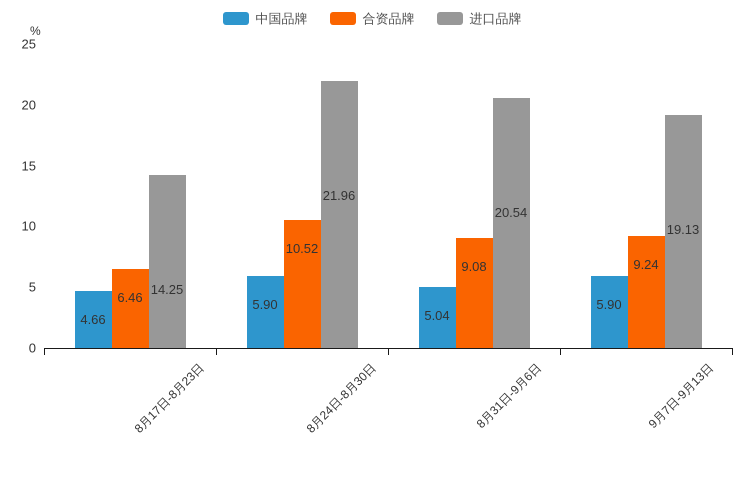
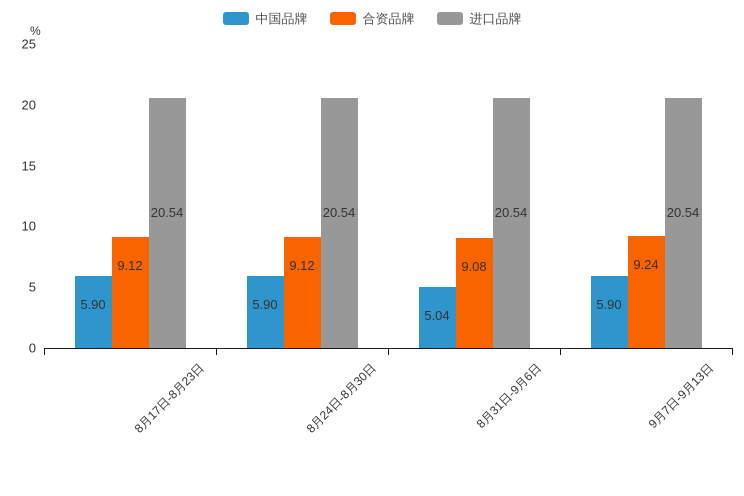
中国品牌/8月17日-8月23日: 4.66 -> 5.90
合资品牌/8月17日-8月23日: 6.46 -> 9.12
进口品牌/8月17日-8月23日: 14.25 -> 20.54
合资品牌/8月24日-8月30日: 10.52 -> 9.12
进口品牌/8月24日-8月30日: 21.96 -> 20.54
进口品牌/9月7日-9月13日: 19.13 -> 20.54
